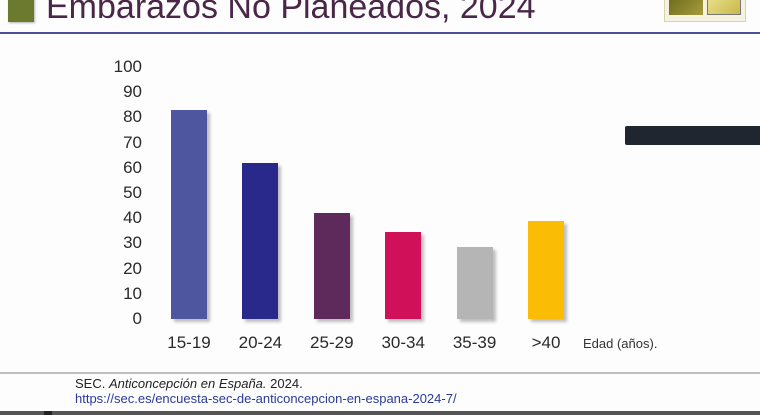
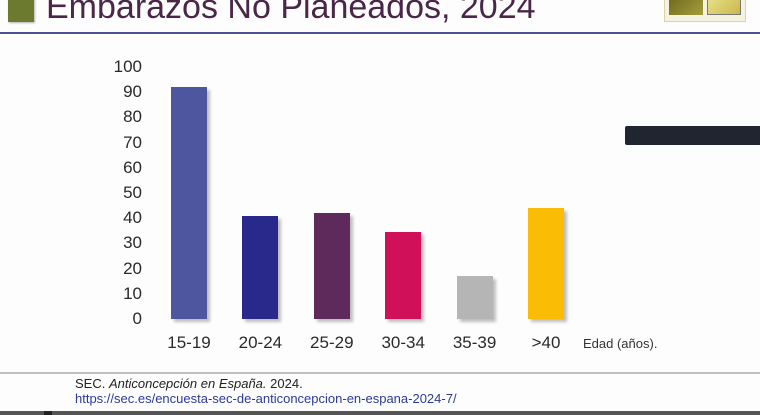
15-19: 83 -> 92
20-24: 62 -> 41
35-39: 28 -> 17
>40: 39 -> 44
